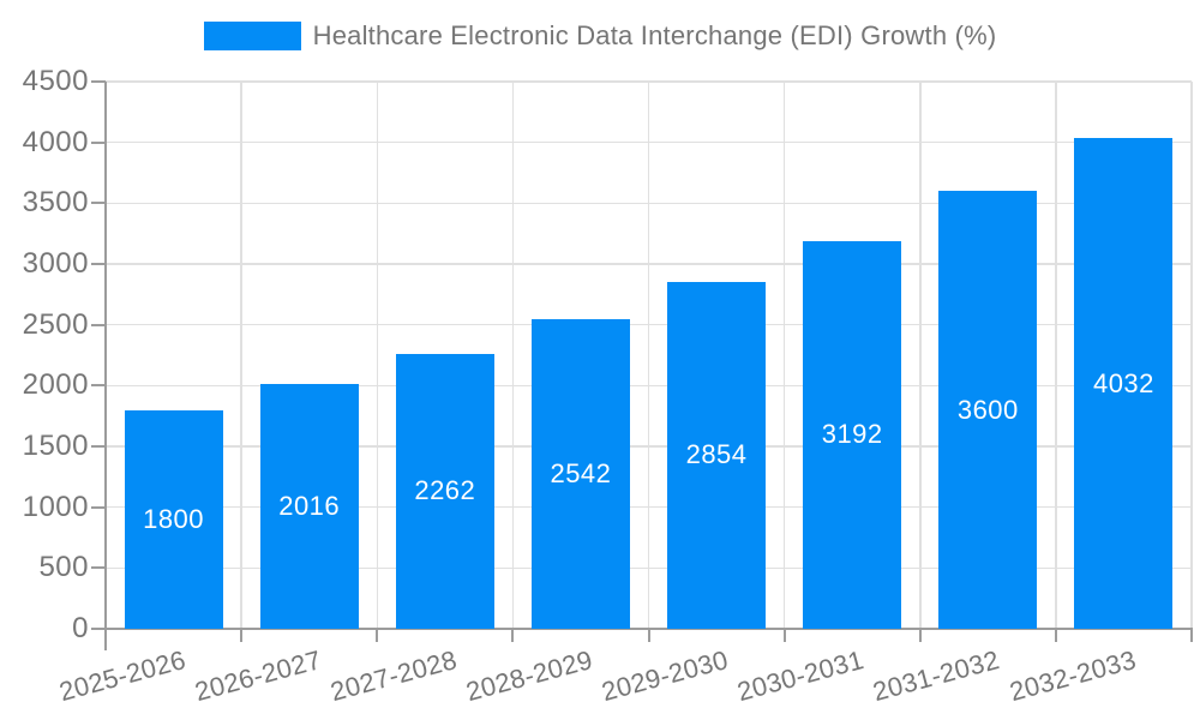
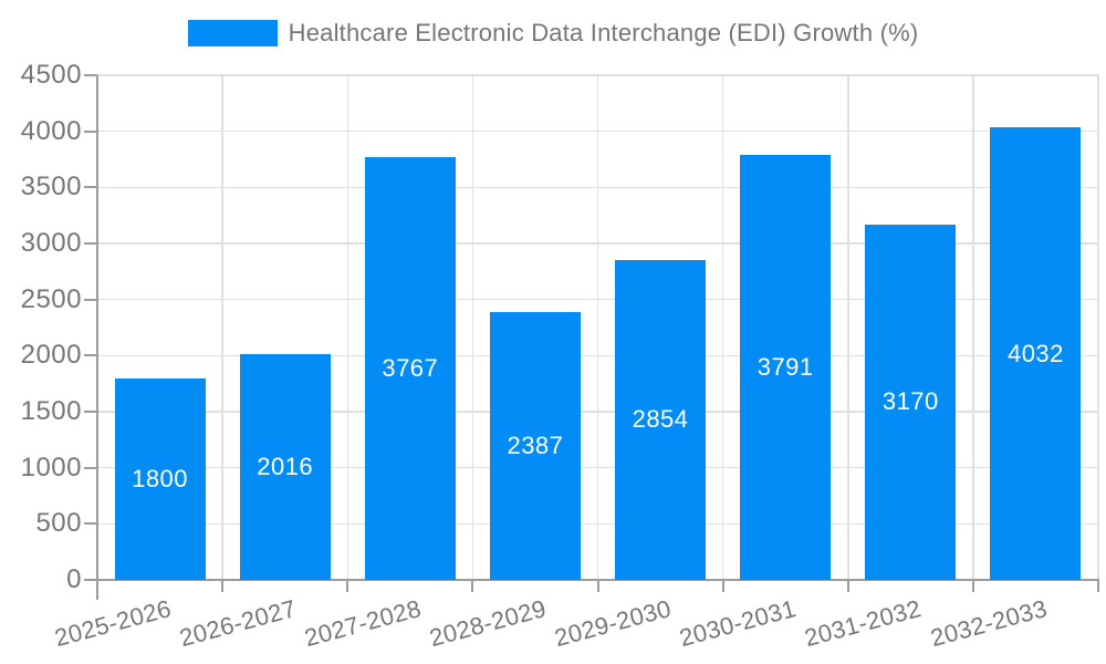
2027-2028: 2262 -> 3767
2028-2029: 2542 -> 2387
2030-2031: 3192 -> 3791
2031-2032: 3600 -> 3170
